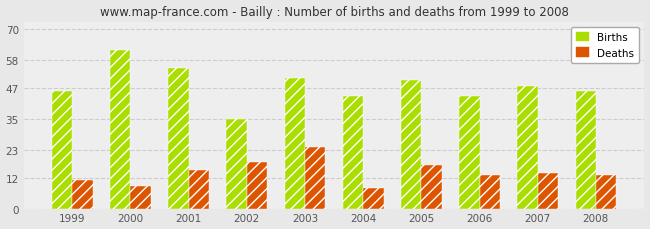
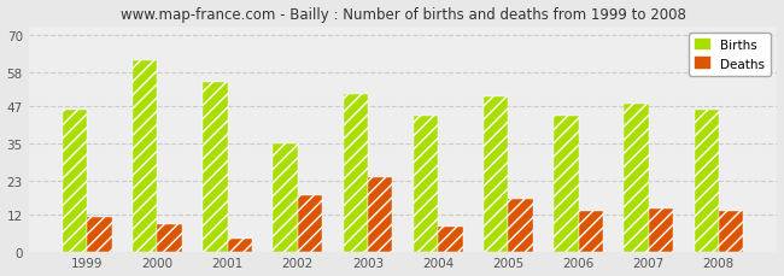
Deaths/2001: 15 -> 4
